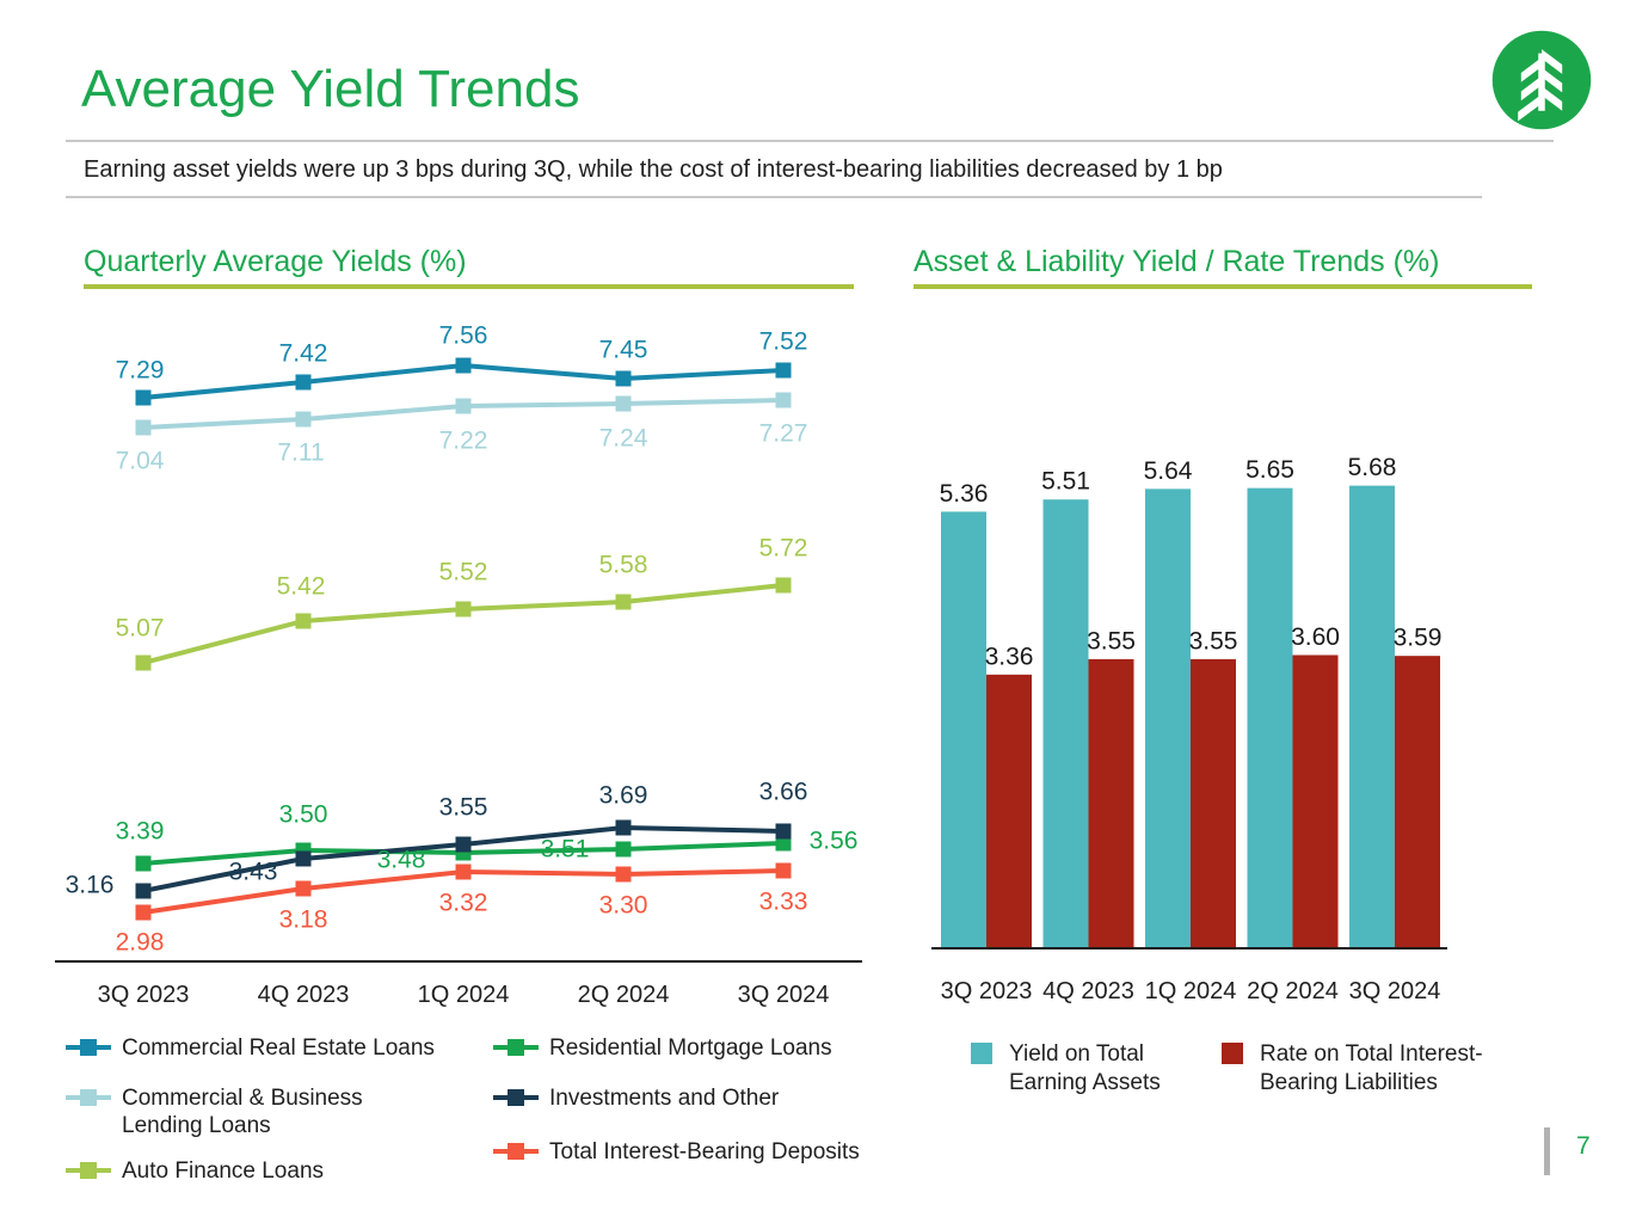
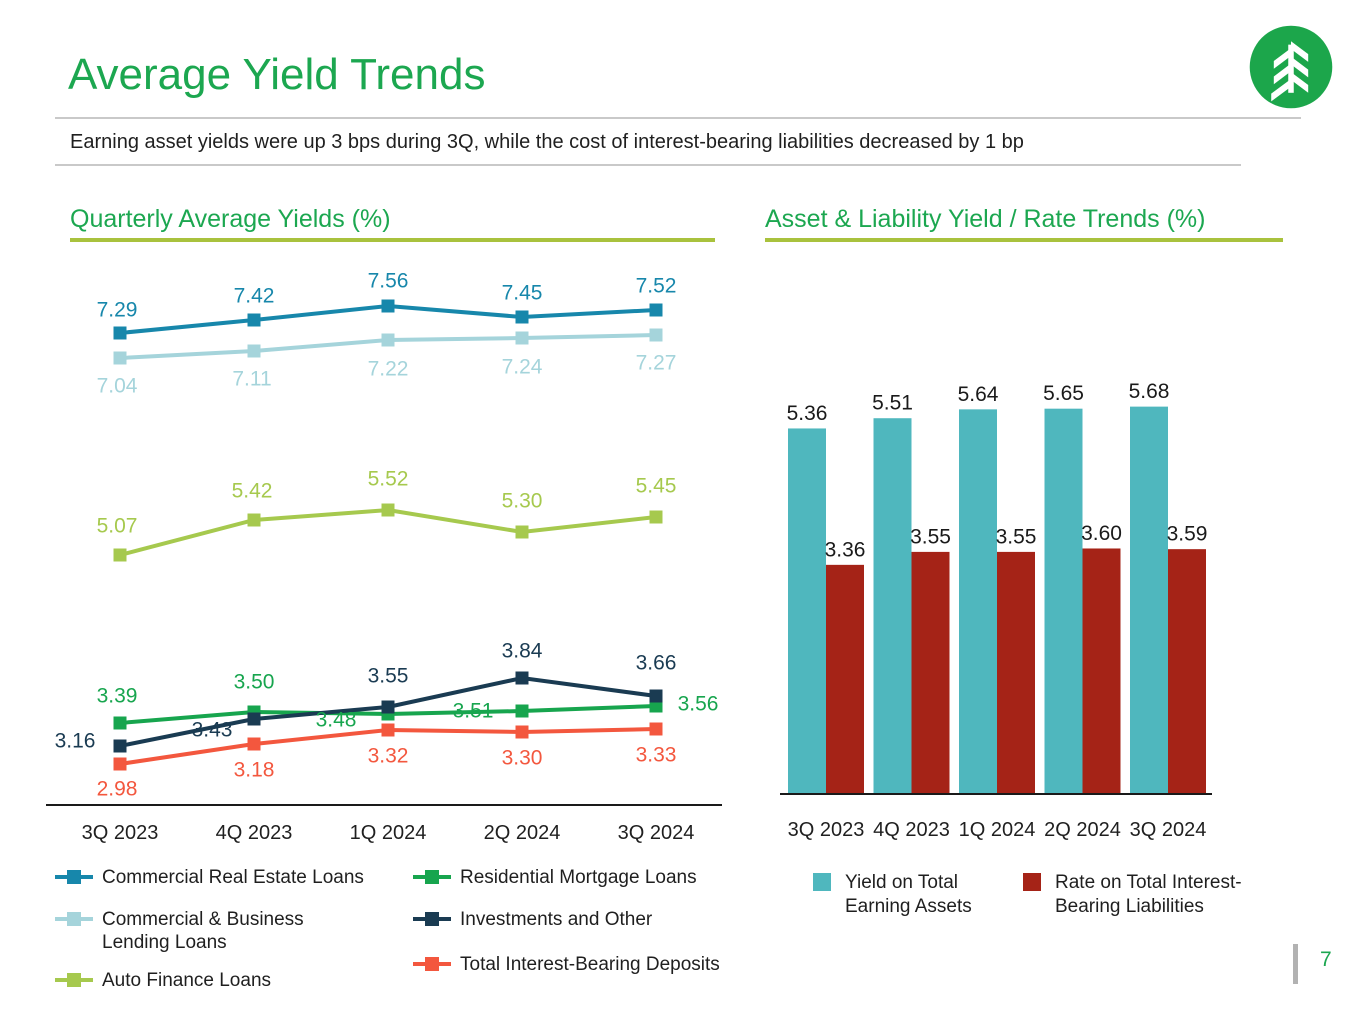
Quarterly Average Yields (%)/Auto Finance Loans/2Q 2024: 5.58 -> 5.30
Quarterly Average Yields (%)/Investments and Other/2Q 2024: 3.69 -> 3.84
Quarterly Average Yields (%)/Auto Finance Loans/3Q 2024: 5.72 -> 5.45
